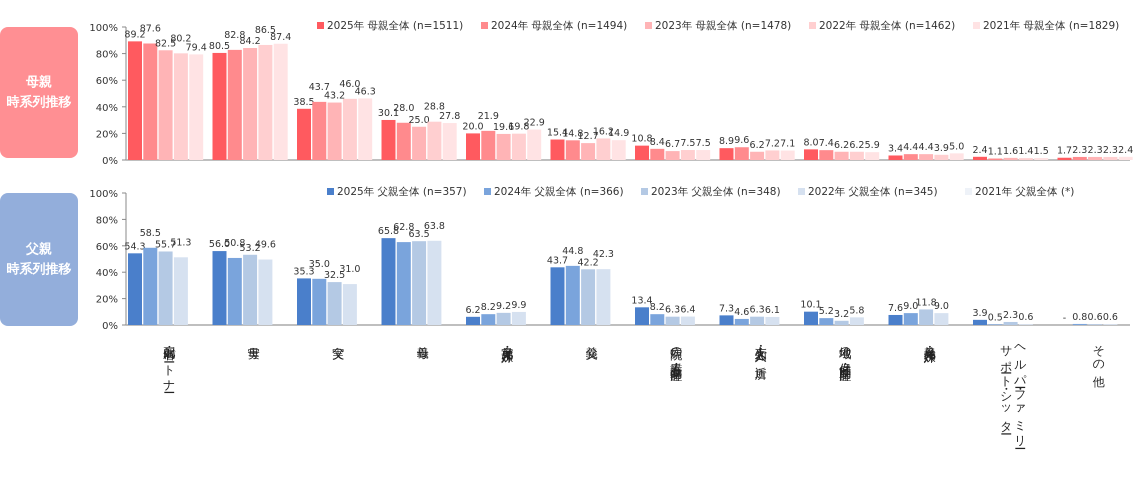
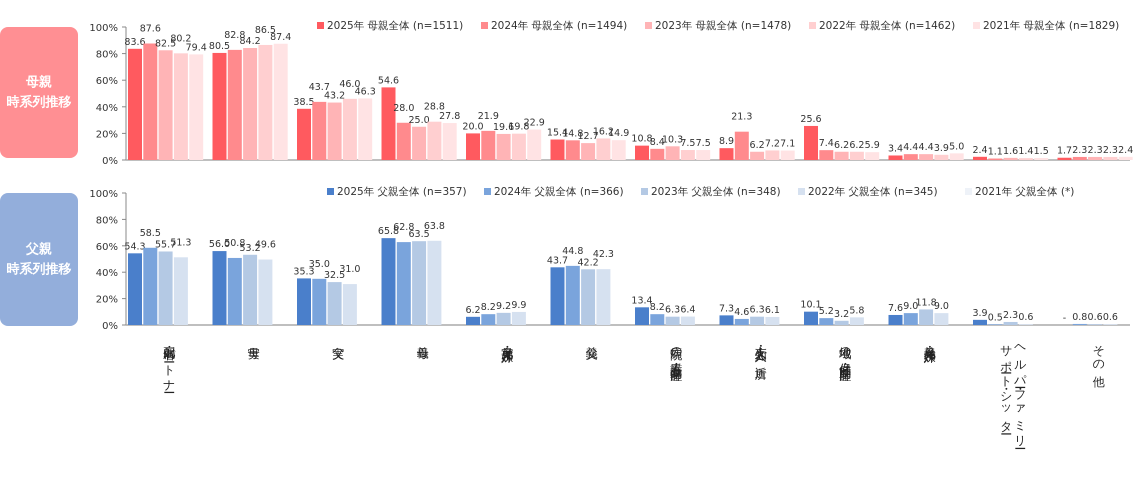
母親 時系列推移/2025年 母親全体 (n=1511)/配偶者・パートナー: 89.2 -> 83.6
母親 時系列推移/2025年 母親全体 (n=1511)/義母: 30.1 -> 54.6
母親 時系列推移/2023年 母親全体 (n=1478)/病院の看護士・助産師: 6.7 -> 10.3
母親 時系列推移/2024年 母親全体 (n=1494)/友人・知人・ご近所: 9.6 -> 21.3
母親 時系列推移/2025年 母親全体 (n=1511)/地域の保健師・助産師: 8.0 -> 25.6
